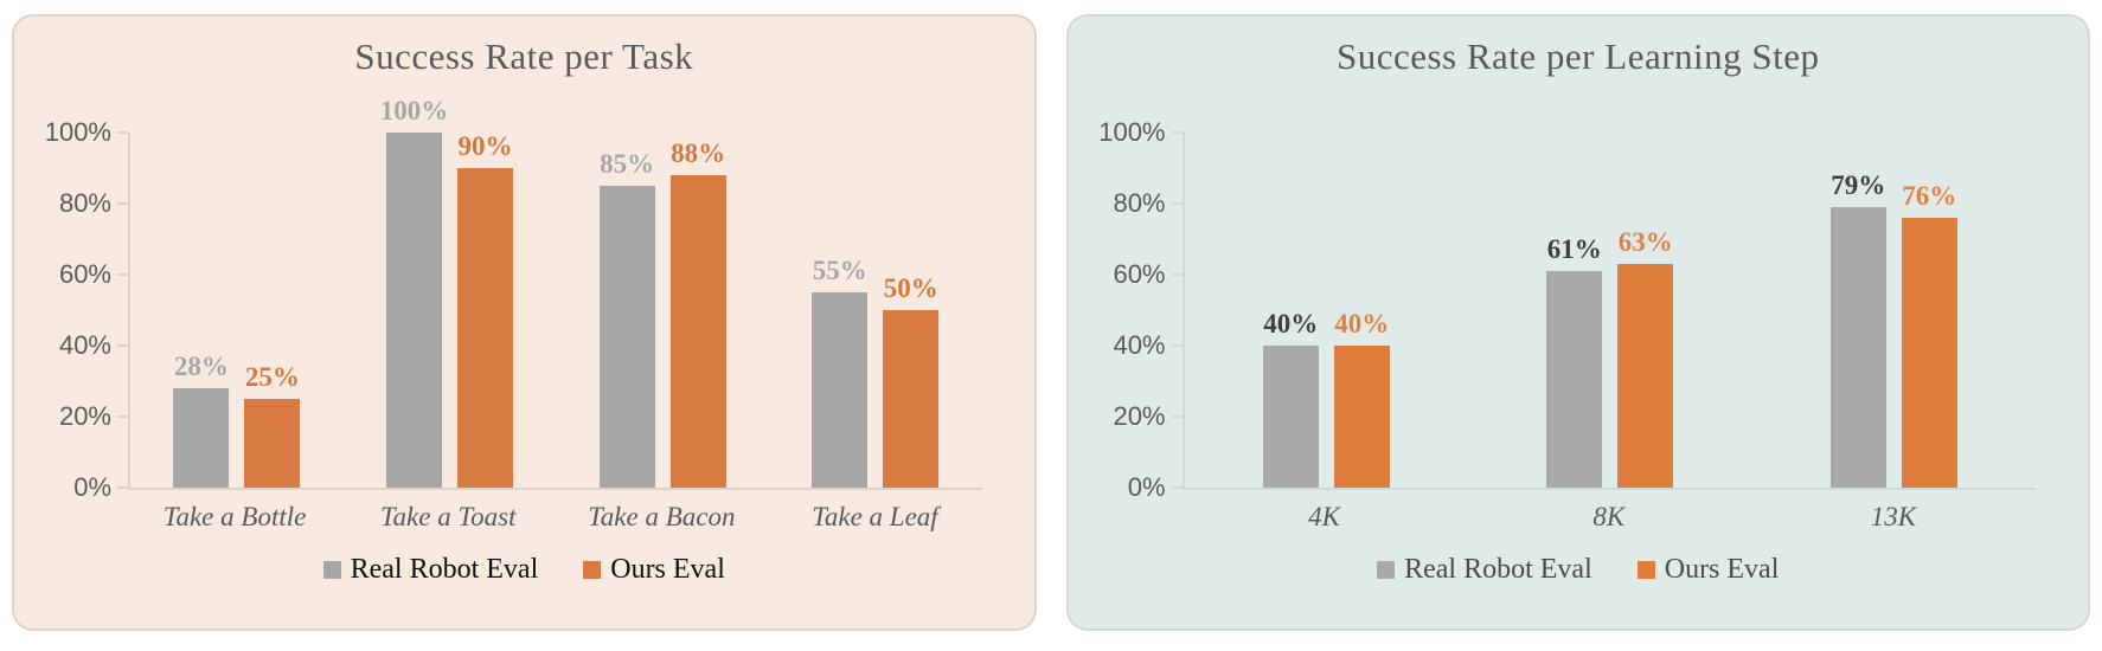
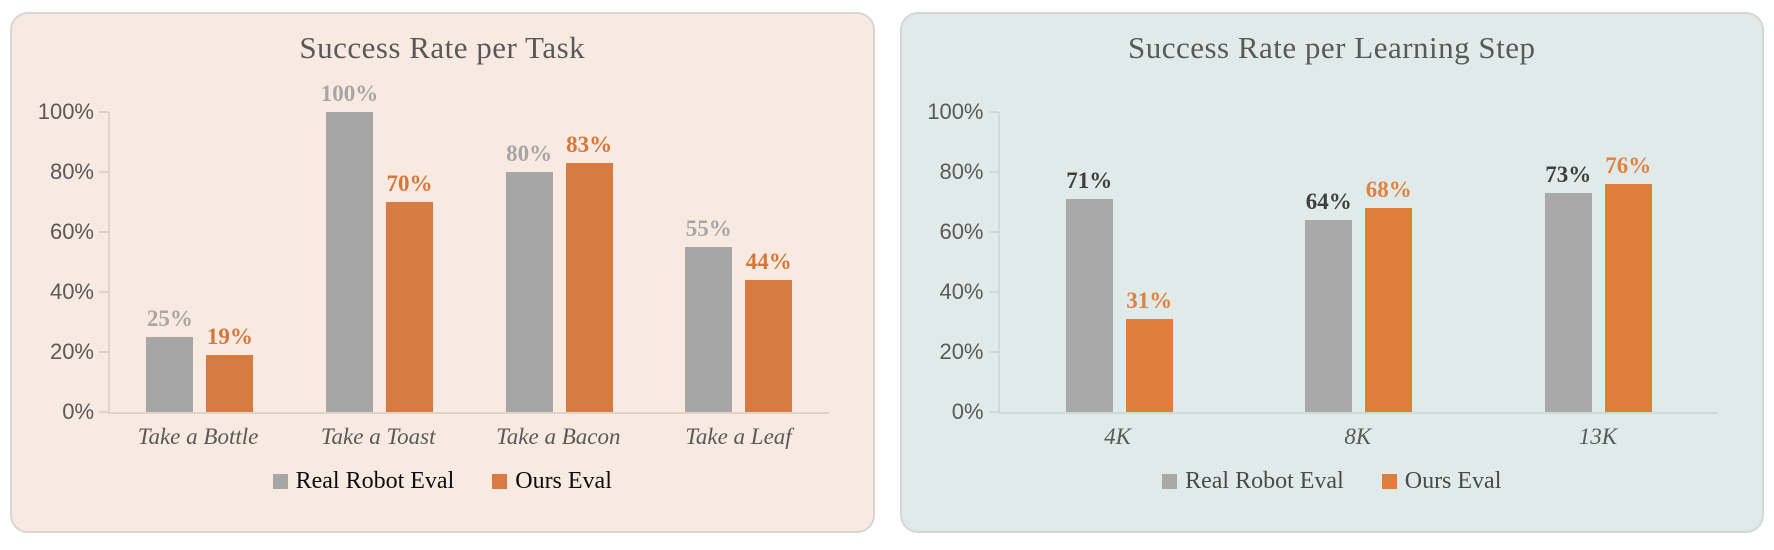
Success Rate per Task/Real Robot Eval/Take a Bottle: 28% -> 25%
Success Rate per Task/Ours Eval/Take a Bottle: 25% -> 19%
Success Rate per Task/Ours Eval/Take a Toast: 90% -> 70%
Success Rate per Task/Real Robot Eval/Take a Bacon: 85% -> 80%
Success Rate per Task/Ours Eval/Take a Bacon: 88% -> 83%
Success Rate per Task/Ours Eval/Take a Leaf: 50% -> 44%
Success Rate per Learning Step/Real Robot Eval/4K: 40% -> 71%
Success Rate per Learning Step/Ours Eval/4K: 40% -> 31%
Success Rate per Learning Step/Real Robot Eval/8K: 61% -> 64%
Success Rate per Learning Step/Ours Eval/8K: 63% -> 68%
Success Rate per Learning Step/Real Robot Eval/13K: 79% -> 73%
